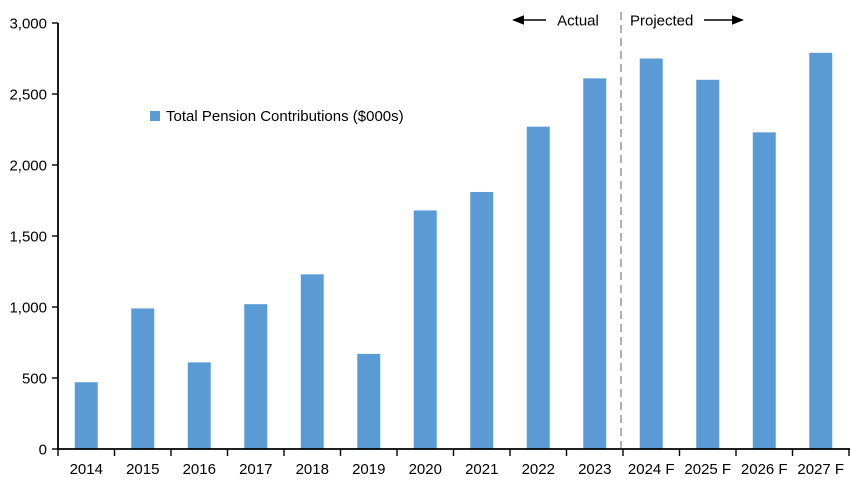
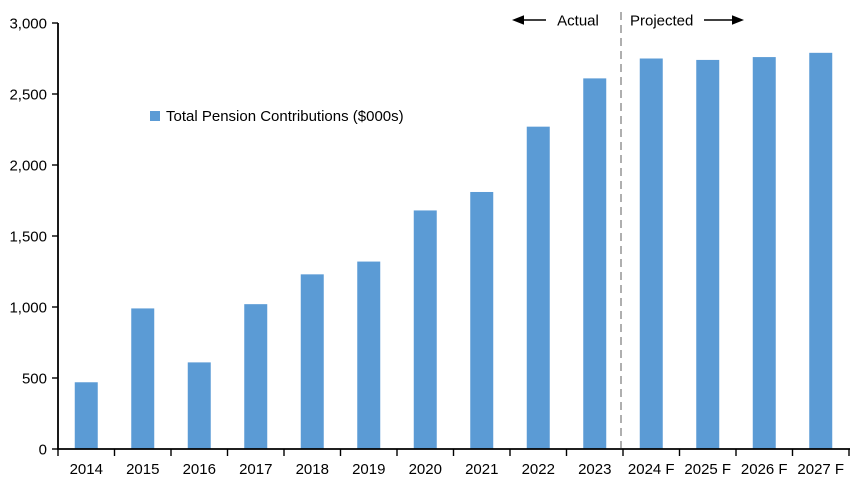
2019: 670 -> 1320
2025 F: 2600 -> 2740
2026 F: 2230 -> 2760
